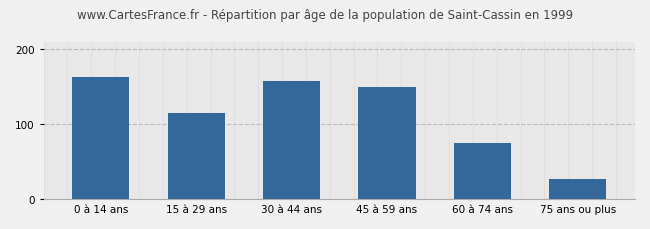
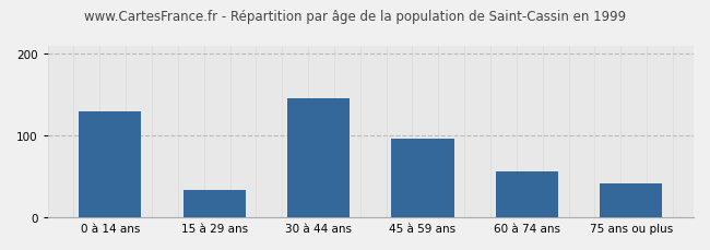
0 à 14 ans: 163 -> 130
15 à 29 ans: 115 -> 34
30 à 44 ans: 158 -> 146
45 à 59 ans: 150 -> 96
60 à 74 ans: 75 -> 56
75 ans ou plus: 27 -> 42
